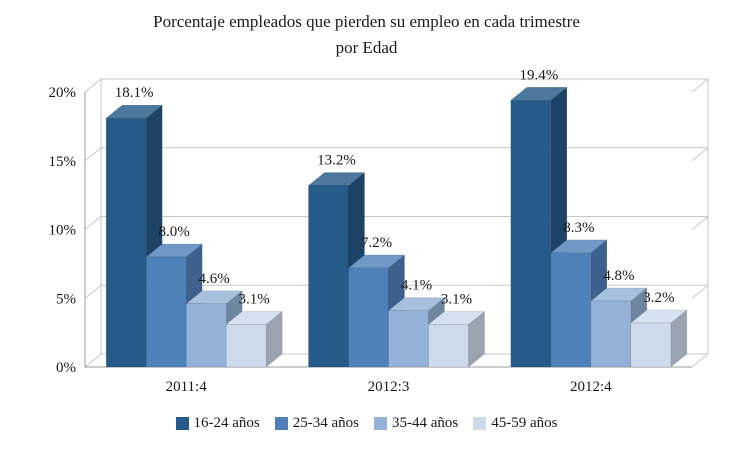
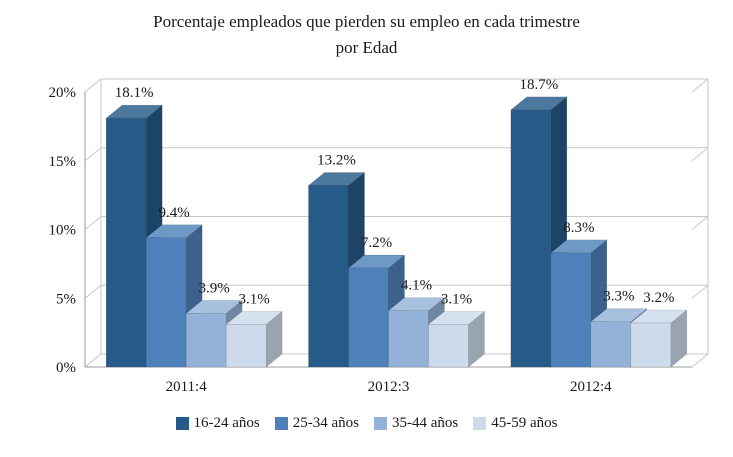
25-34 años/2011:4: 8.0% -> 9.4%
35-44 años/2011:4: 4.6% -> 3.9%
16-24 años/2012:4: 19.4% -> 18.7%
35-44 años/2012:4: 4.8% -> 3.3%
